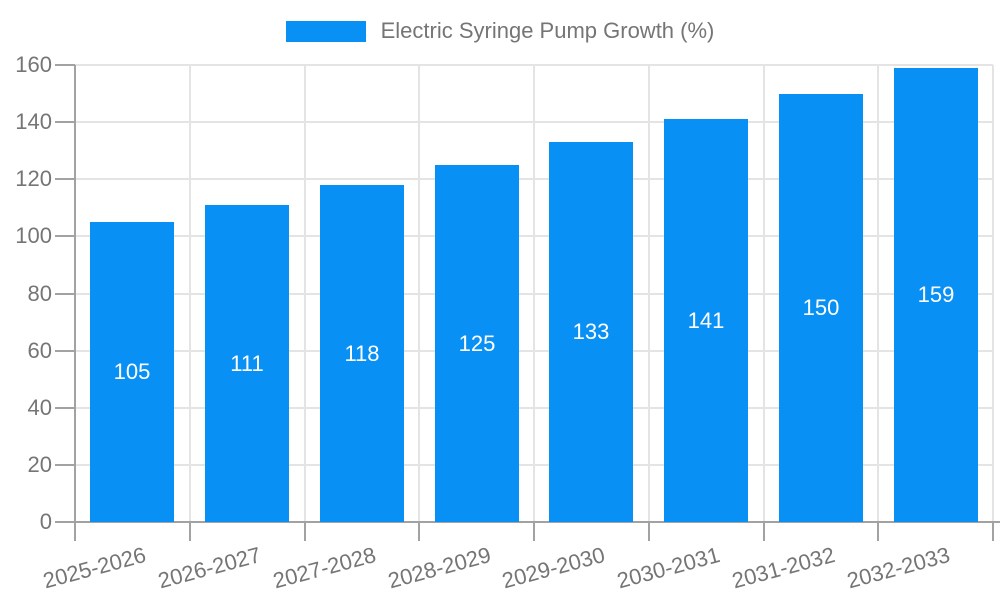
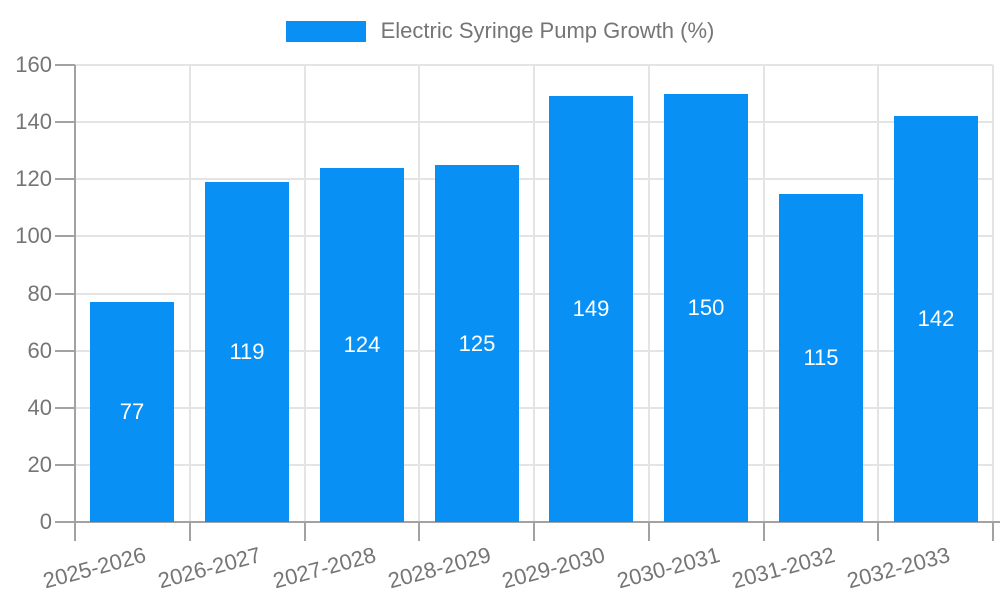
2025-2026: 105 -> 77
2026-2027: 111 -> 119
2027-2028: 118 -> 124
2029-2030: 133 -> 149
2030-2031: 141 -> 150
2031-2032: 150 -> 115
2032-2033: 159 -> 142
